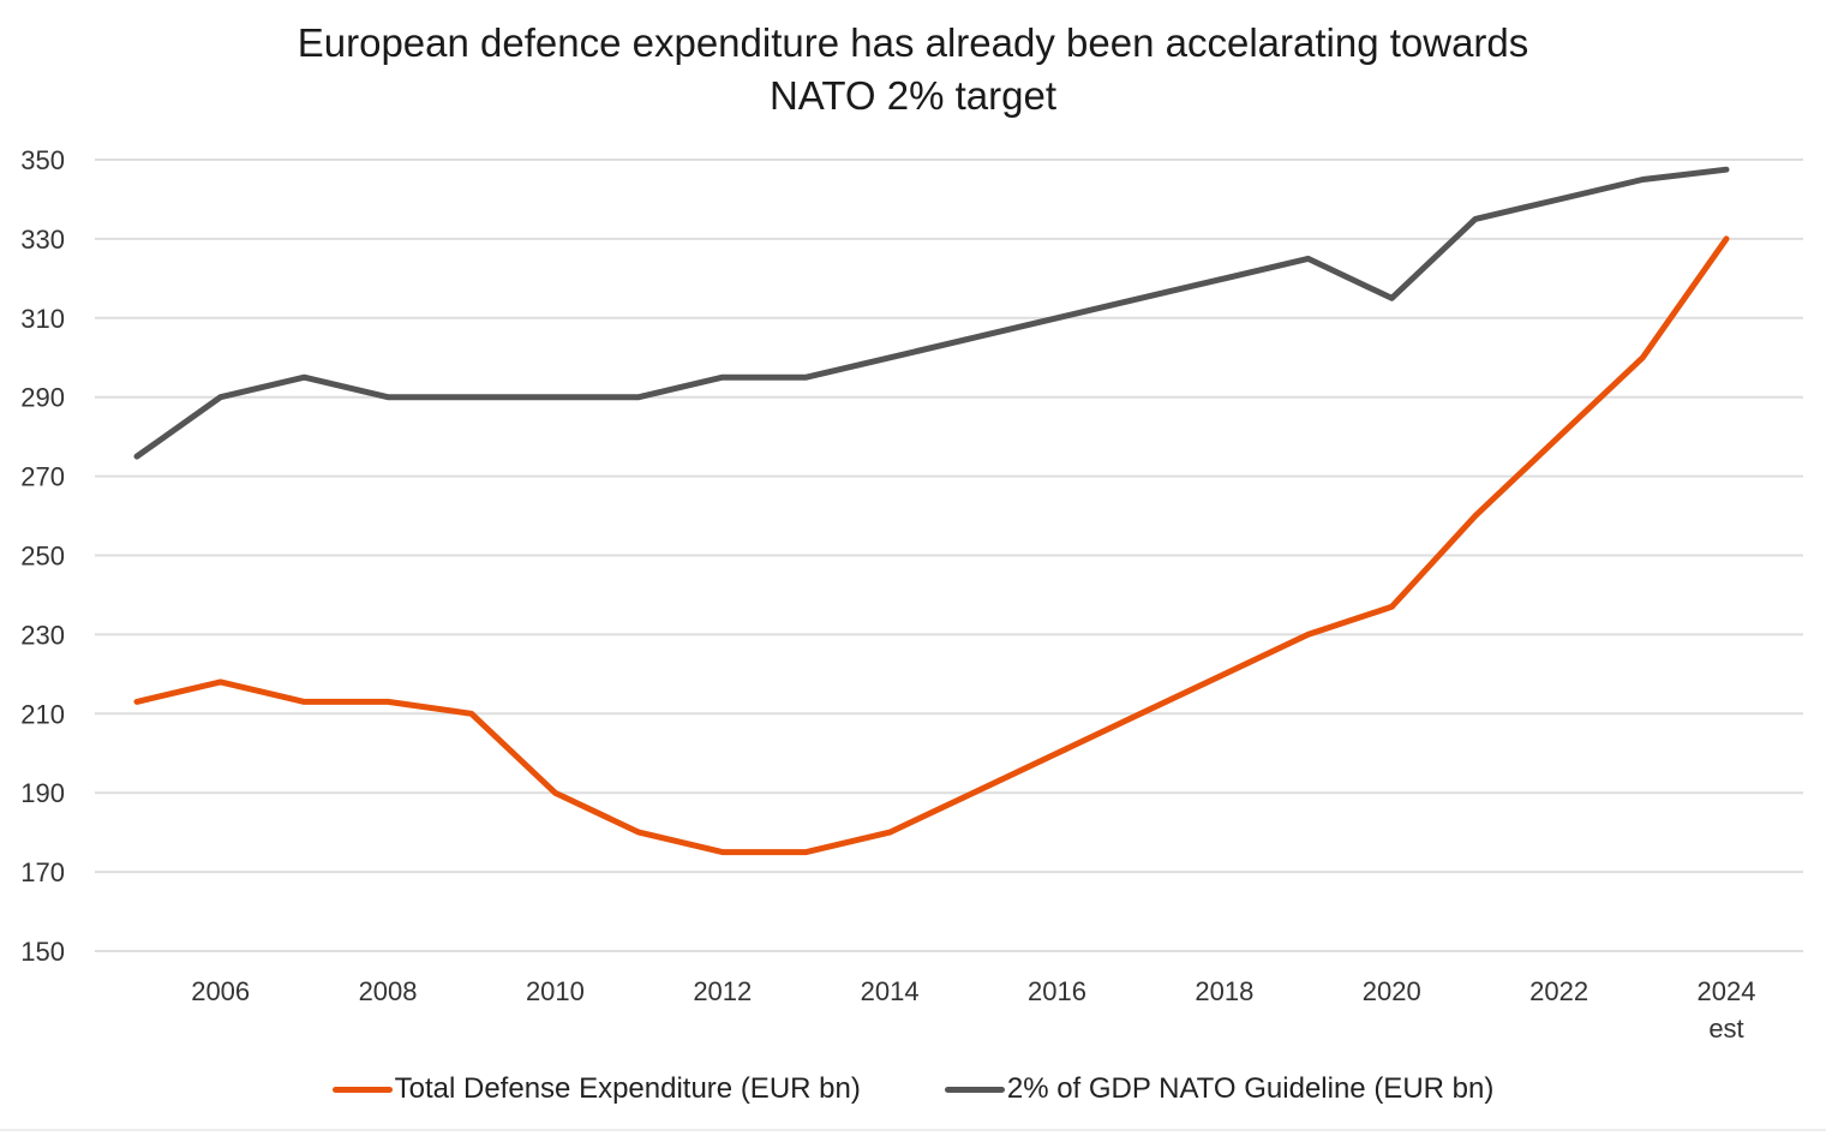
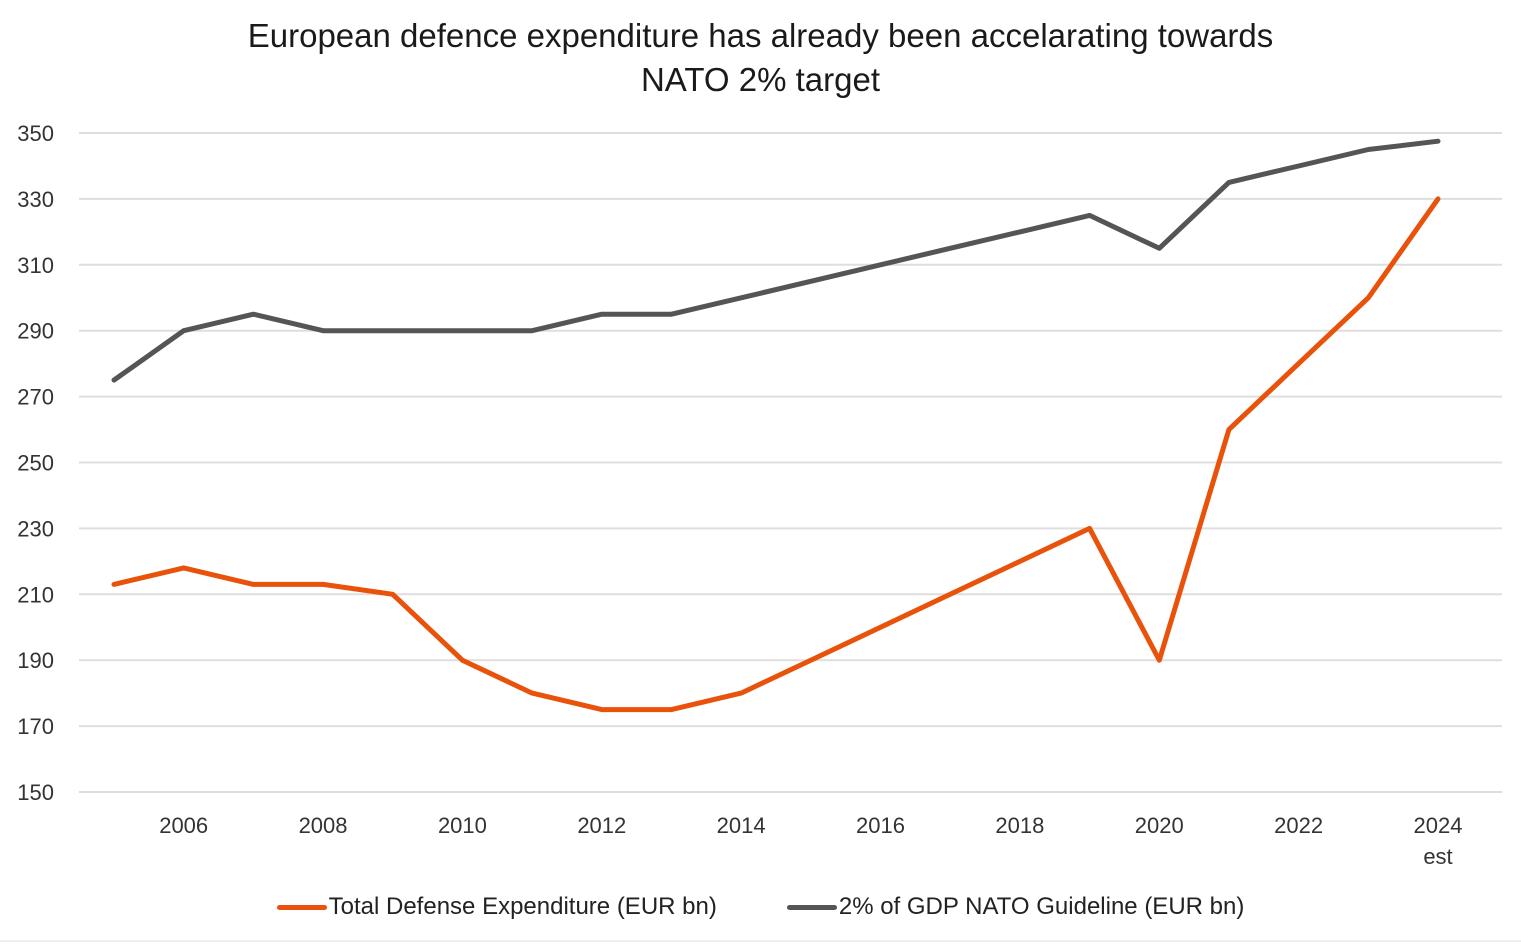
Total Defense Expenditure (EUR bn)/2020: 237 -> 190
